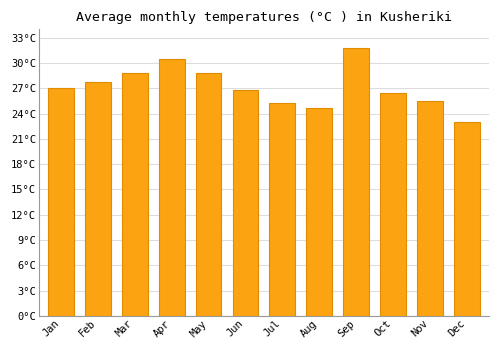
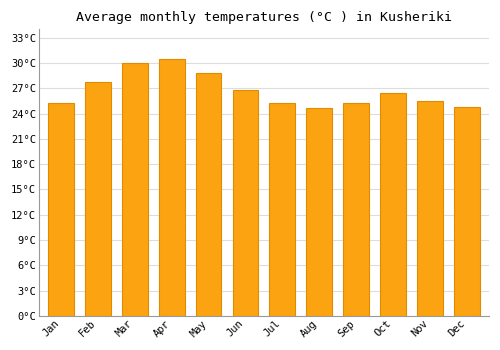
Jan: 27.0°C -> 25.3°C
Mar: 28.8°C -> 30.0°C
Sep: 31.8°C -> 25.3°C
Dec: 23.0°C -> 24.8°C
